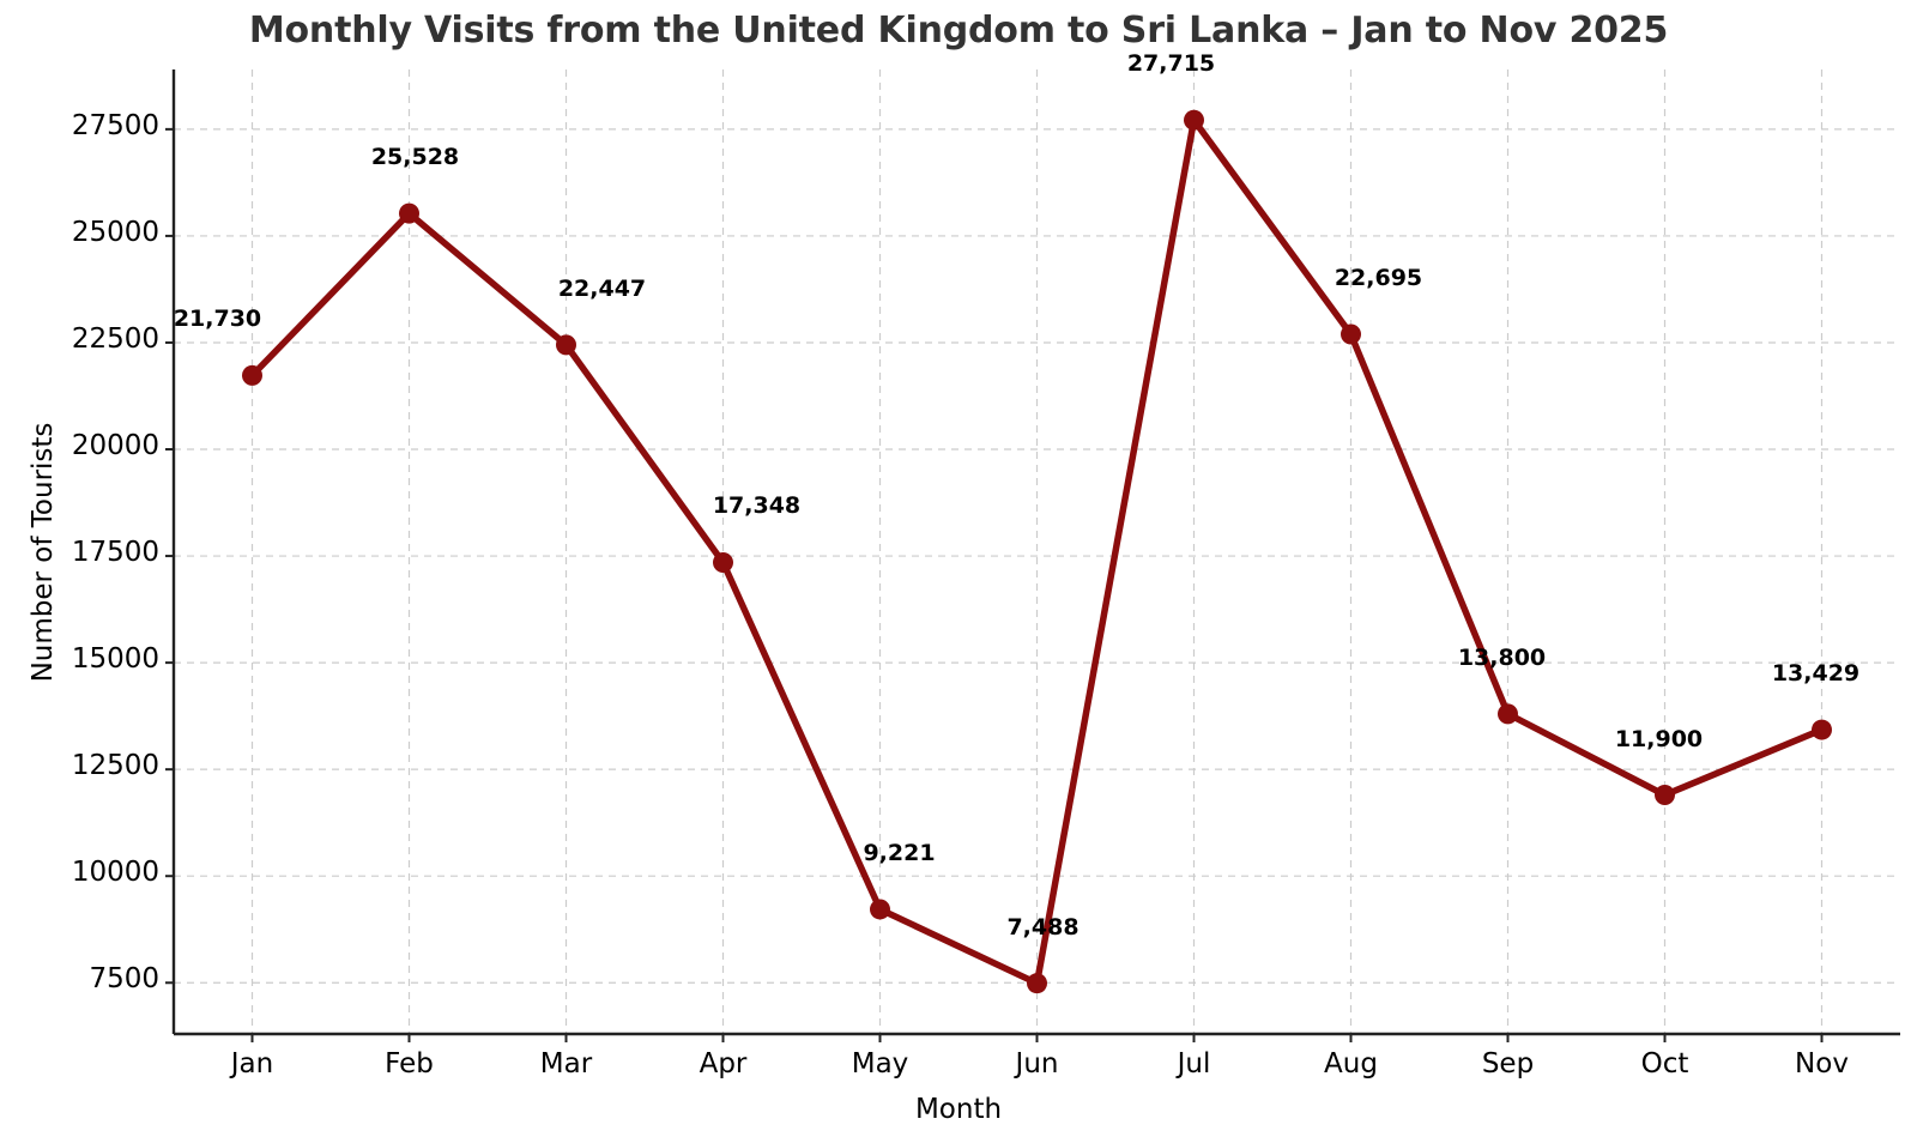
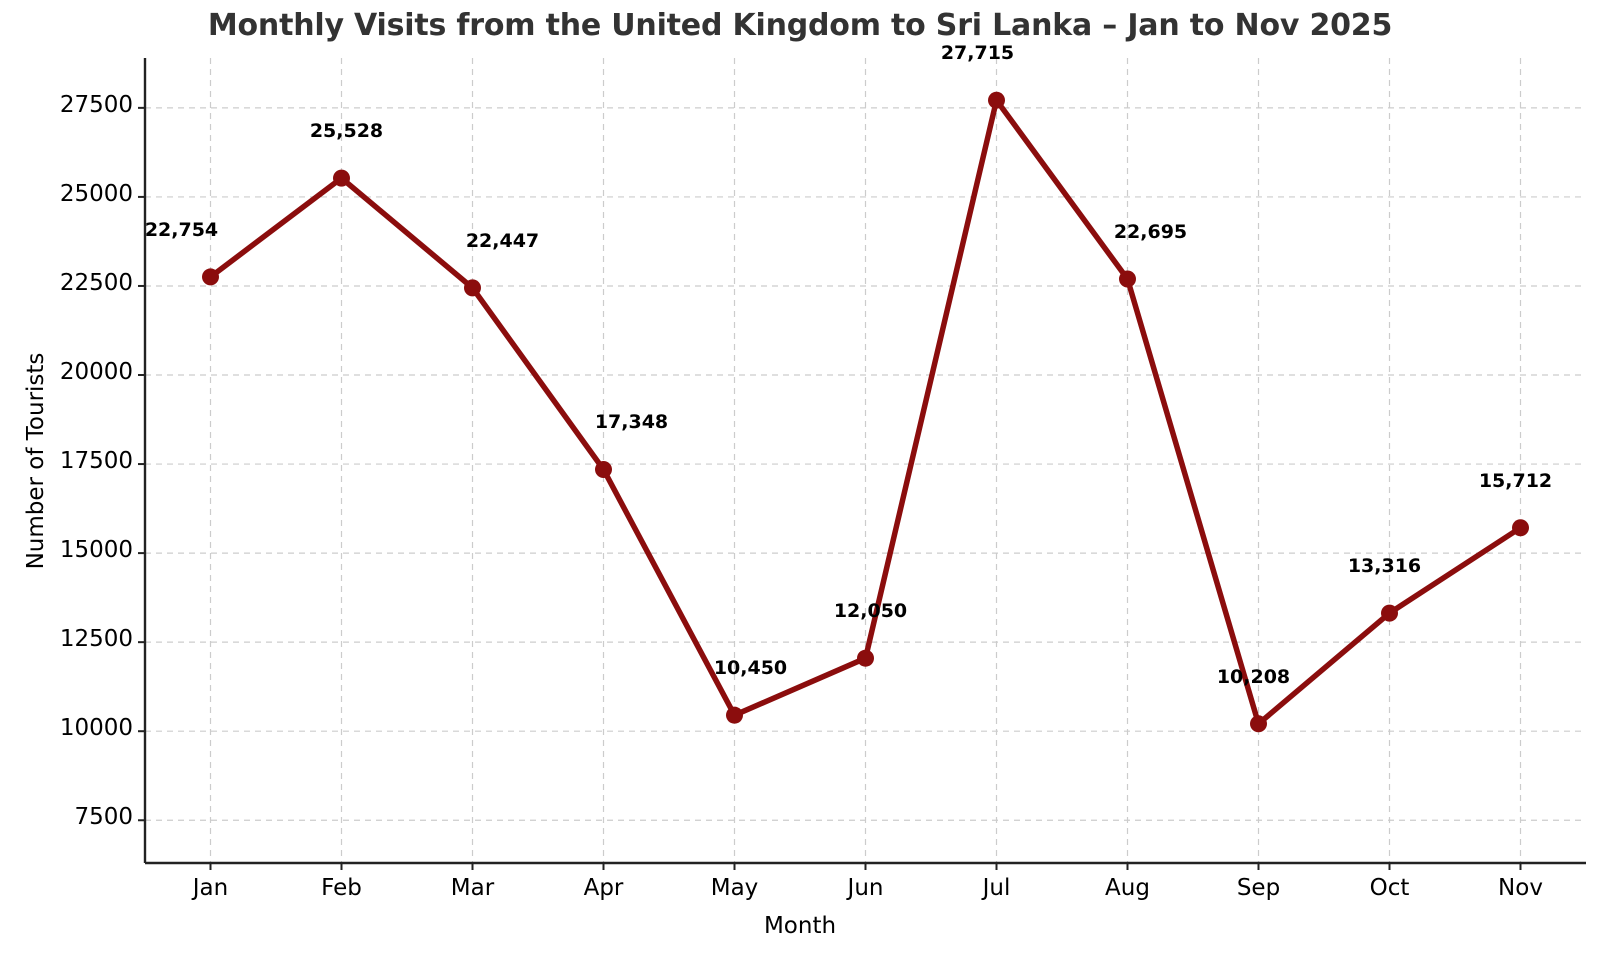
Jan: 21,730 -> 22,754
May: 9,221 -> 10,450
Jun: 7,488 -> 12,050
Sep: 13,800 -> 10,208
Oct: 11,900 -> 13,316
Nov: 13,429 -> 15,712
